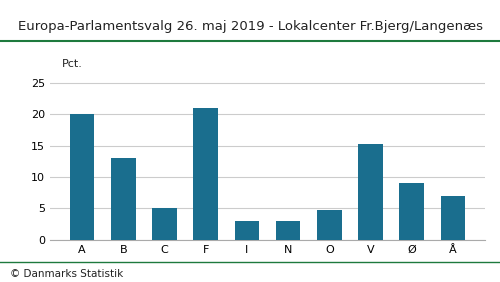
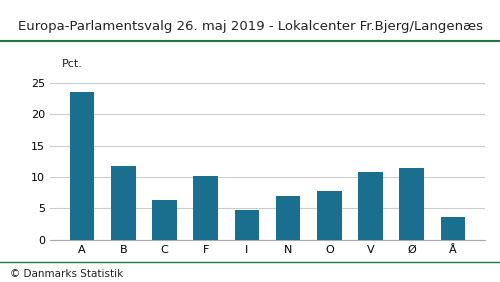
A: 20.0 -> 23.6
B: 13.0 -> 11.8
C: 5.0 -> 6.4
F: 21.0 -> 10.2
I: 3.0 -> 4.8
N: 3.0 -> 7.0
O: 4.8 -> 7.8
V: 15.2 -> 10.8
Ø: 9.0 -> 11.4
Å: 7.0 -> 3.6
